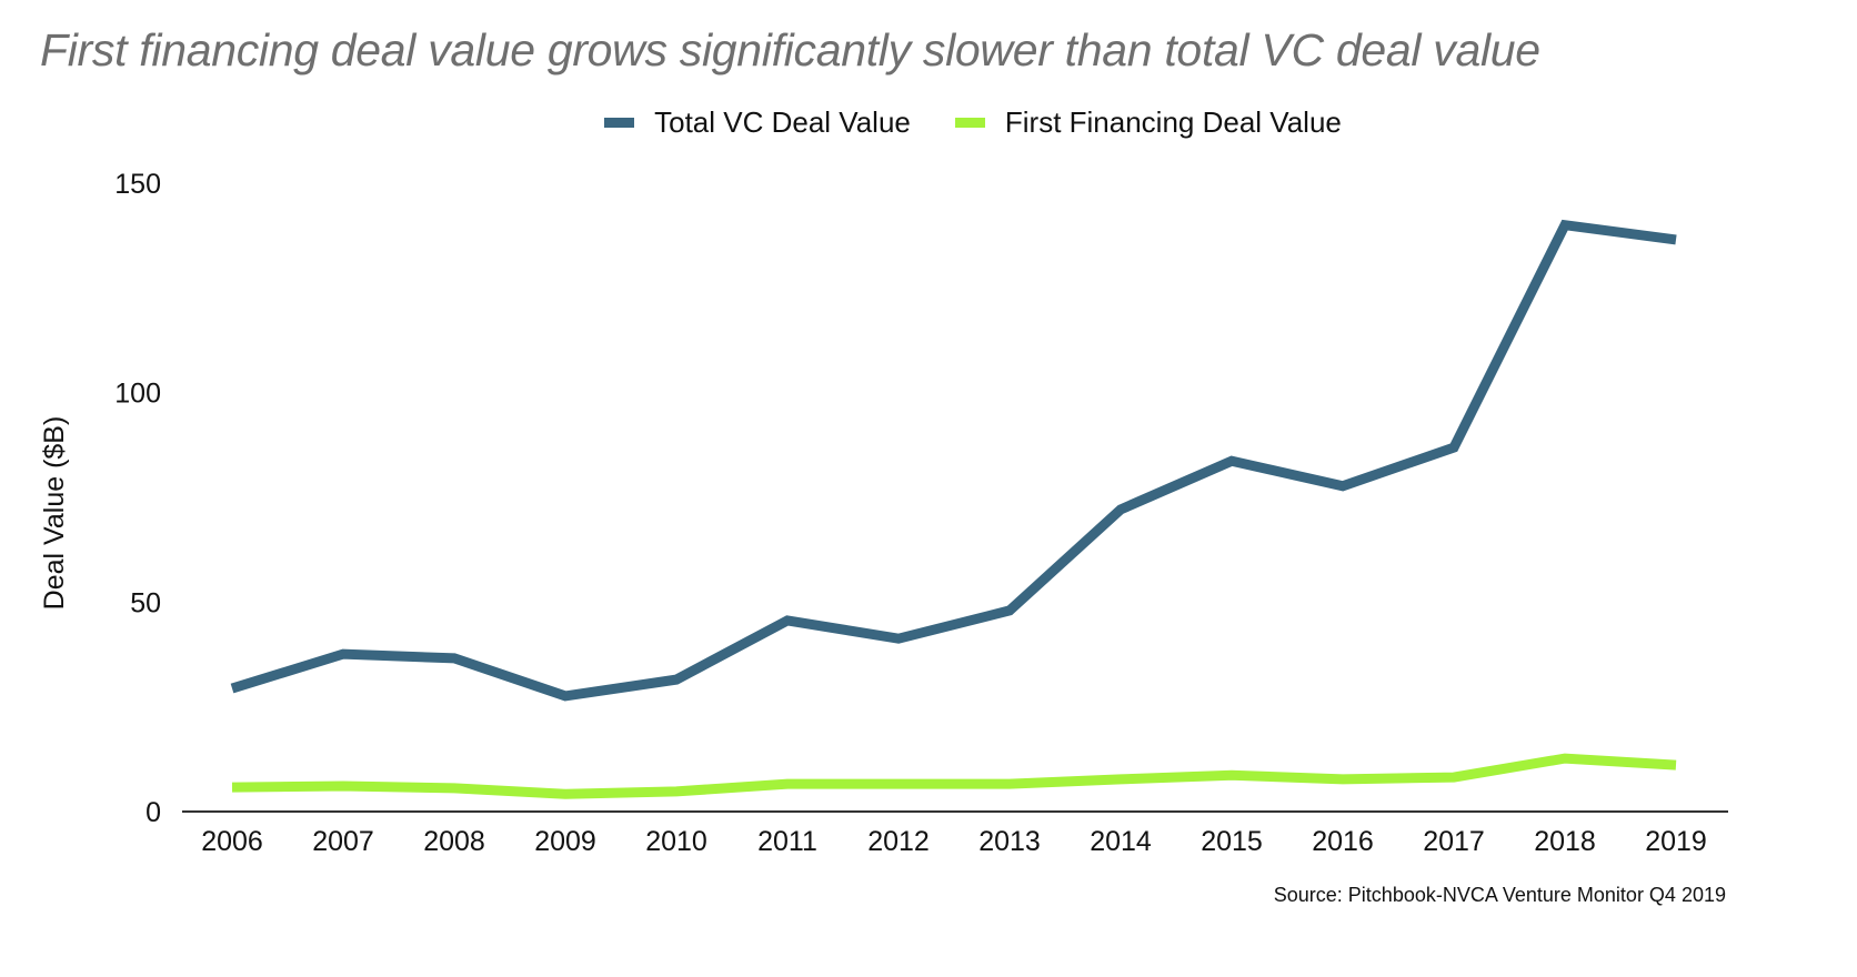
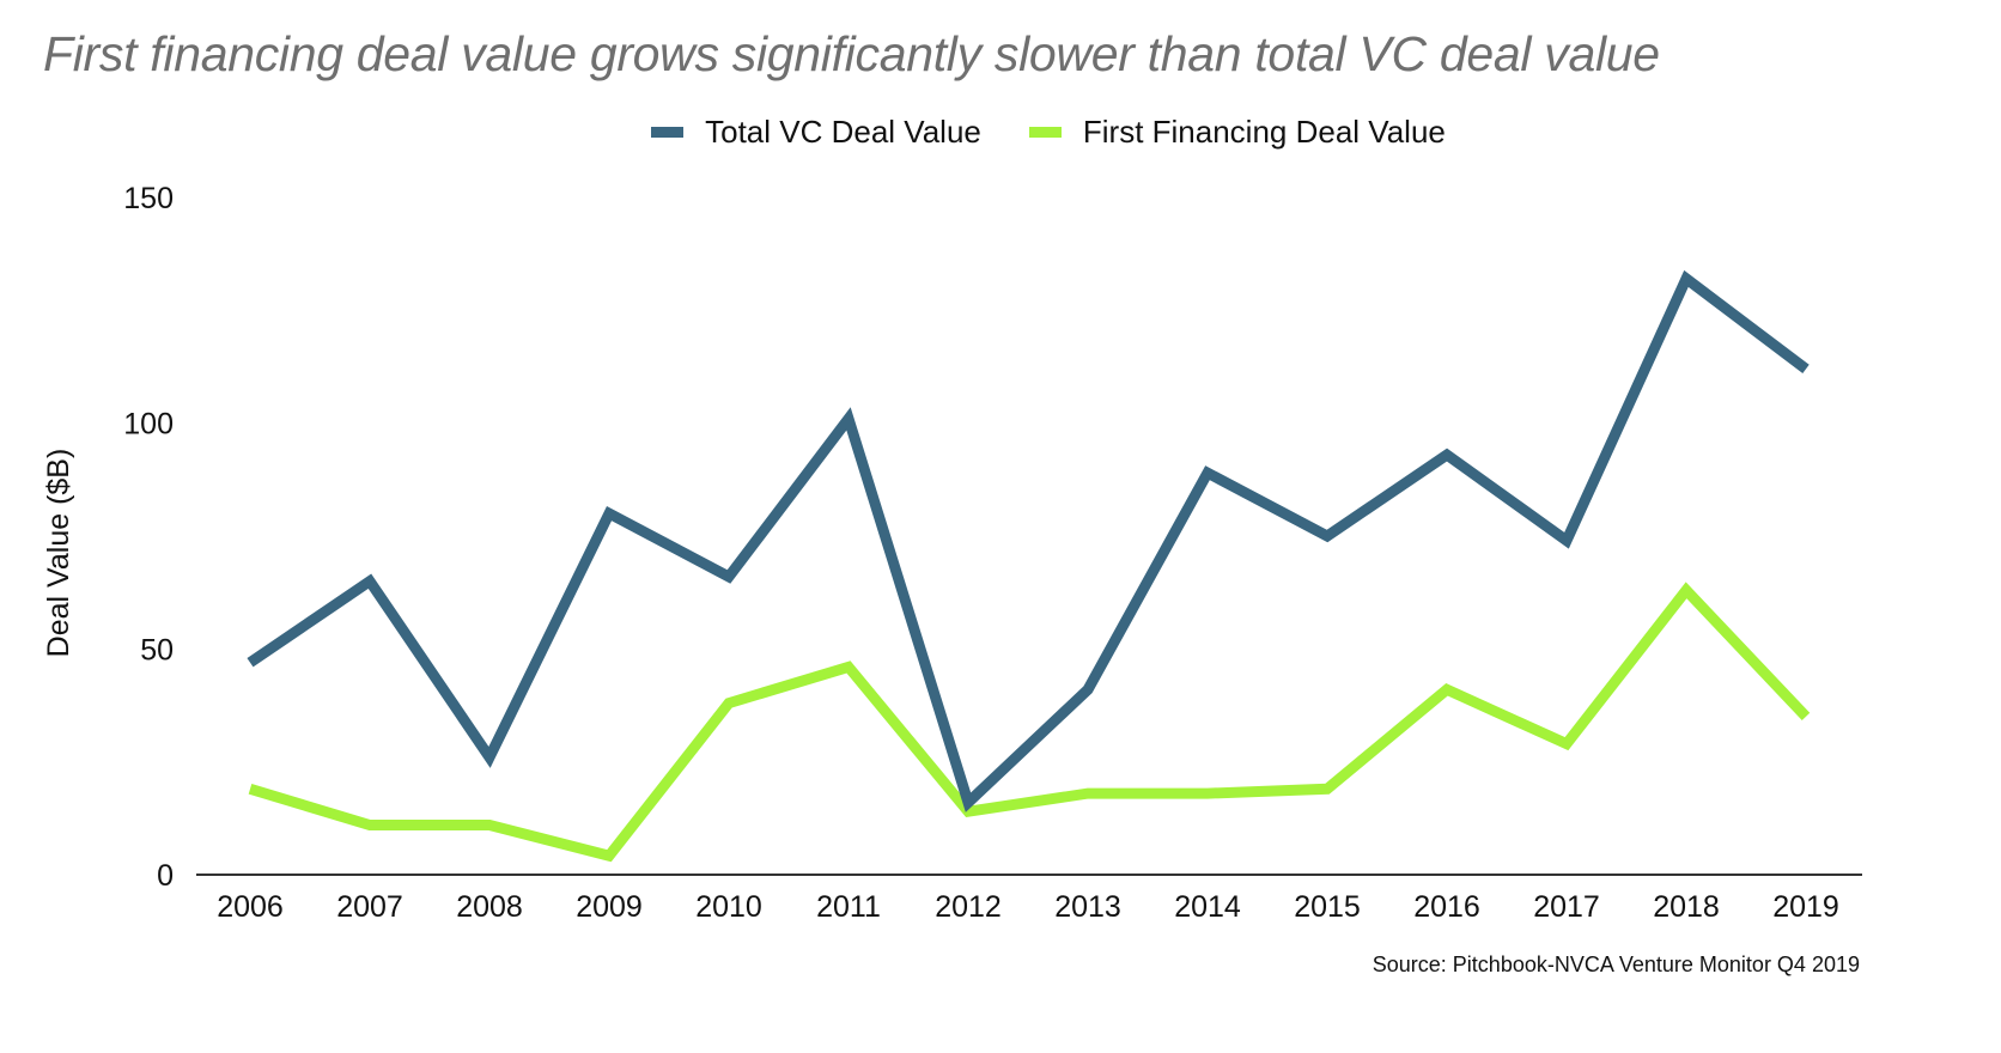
Total VC Deal Value/2006: 29 -> 47
First Financing Deal Value/2006: 6 -> 19
Total VC Deal Value/2007: 38 -> 65
First Financing Deal Value/2007: 6 -> 11
Total VC Deal Value/2008: 37 -> 26
First Financing Deal Value/2008: 6 -> 11
Total VC Deal Value/2009: 28 -> 80
Total VC Deal Value/2010: 32 -> 66
First Financing Deal Value/2010: 5 -> 38
Total VC Deal Value/2011: 46 -> 101
First Financing Deal Value/2011: 7 -> 46
Total VC Deal Value/2012: 41 -> 16
First Financing Deal Value/2012: 7 -> 14
Total VC Deal Value/2013: 48 -> 41
First Financing Deal Value/2013: 7 -> 18
Total VC Deal Value/2014: 72 -> 89
First Financing Deal Value/2014: 8 -> 18
Total VC Deal Value/2015: 84 -> 75
First Financing Deal Value/2015: 9 -> 19
Total VC Deal Value/2016: 78 -> 93
First Financing Deal Value/2016: 8 -> 41
Total VC Deal Value/2017: 87 -> 74
First Financing Deal Value/2017: 8 -> 29
Total VC Deal Value/2018: 140 -> 132
First Financing Deal Value/2018: 13 -> 63
Total VC Deal Value/2019: 136 -> 112
First Financing Deal Value/2019: 11 -> 35
